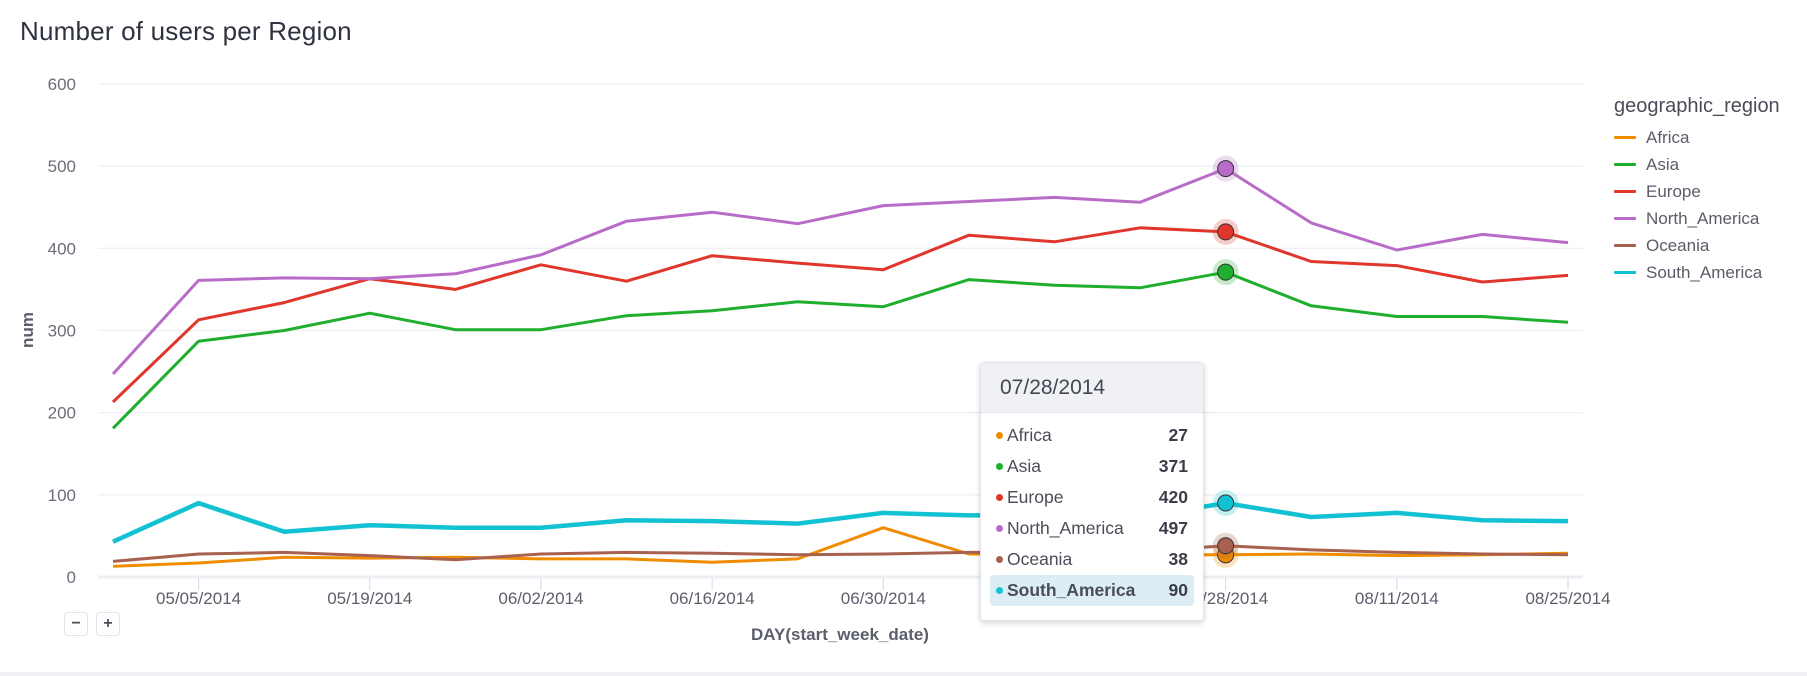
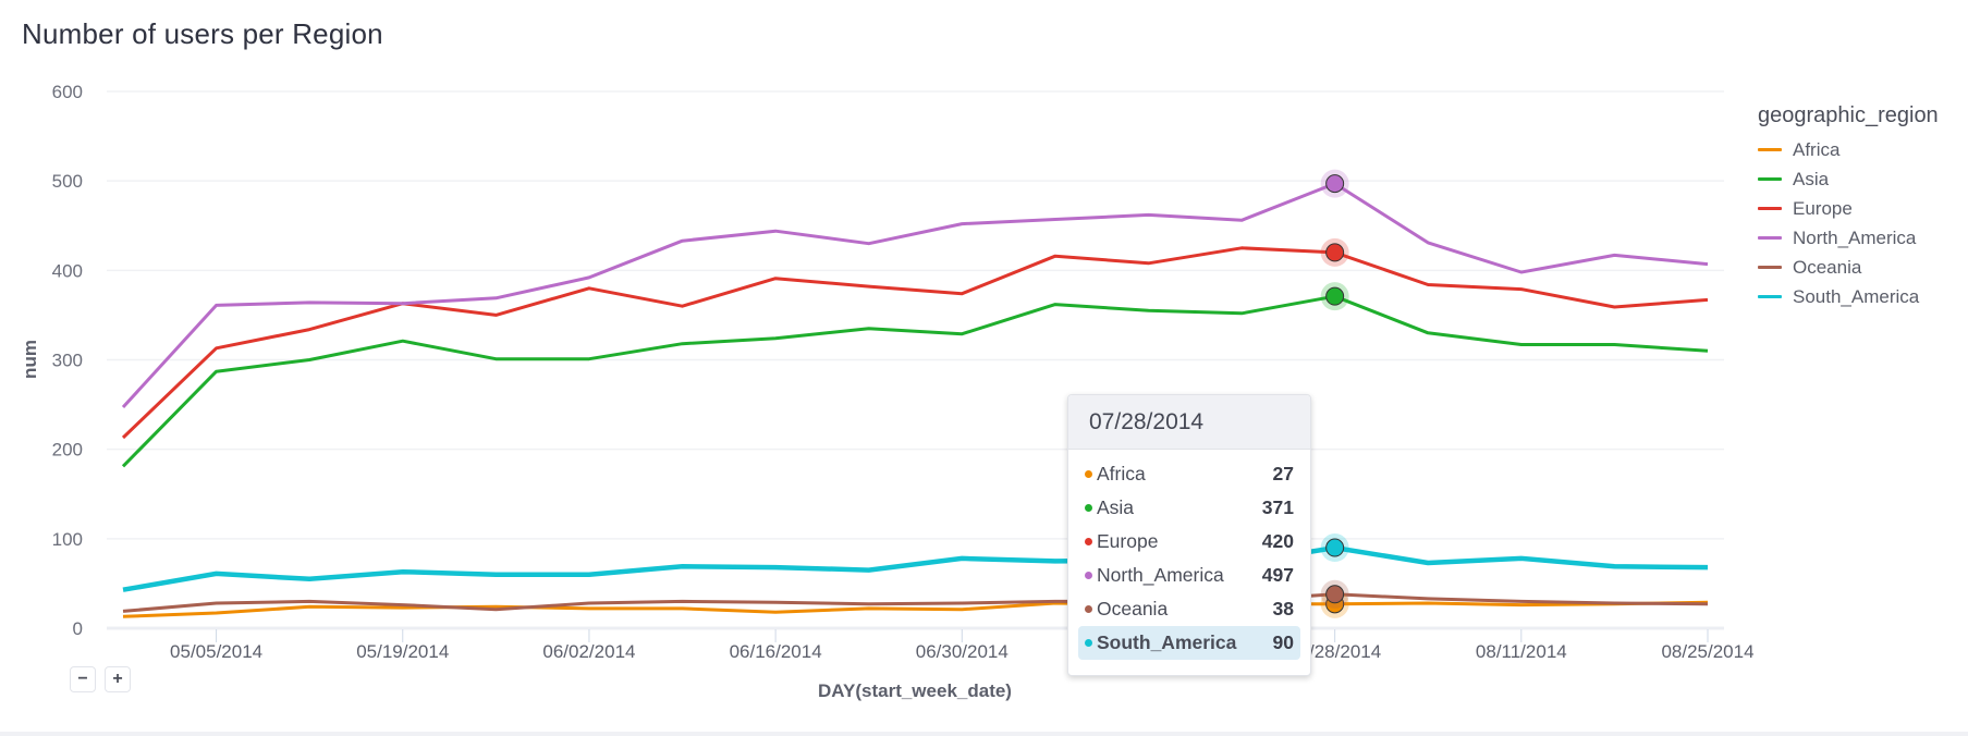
South_America/05/05/2014: 90 -> 60
Africa/06/30/2014: 60 -> 20
